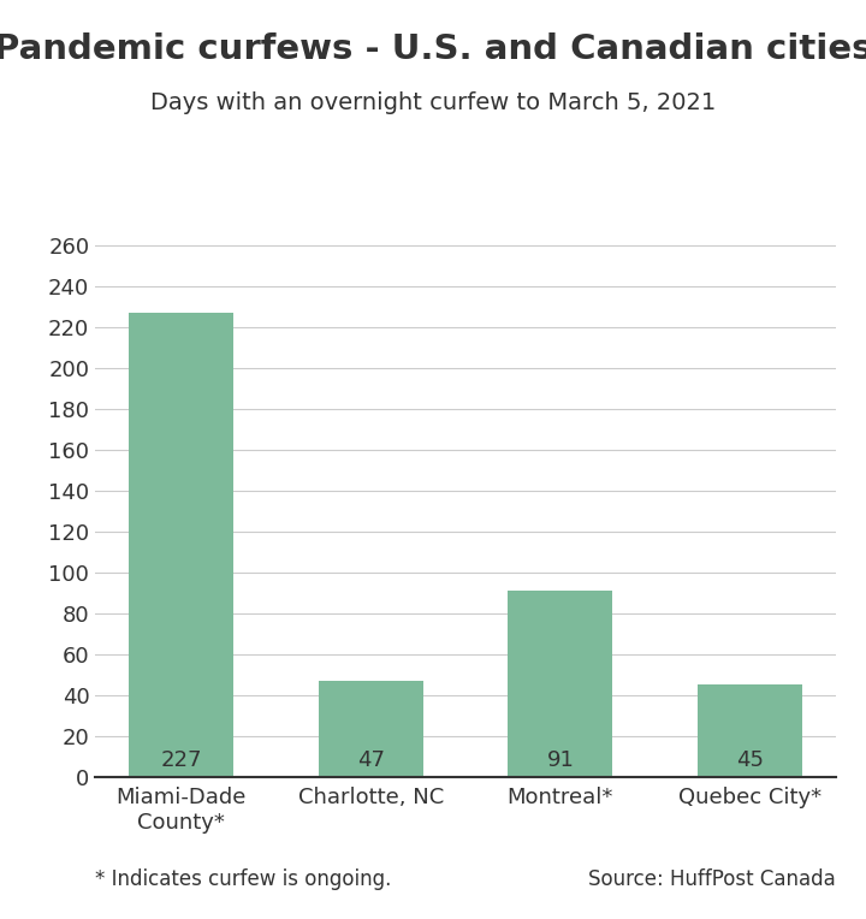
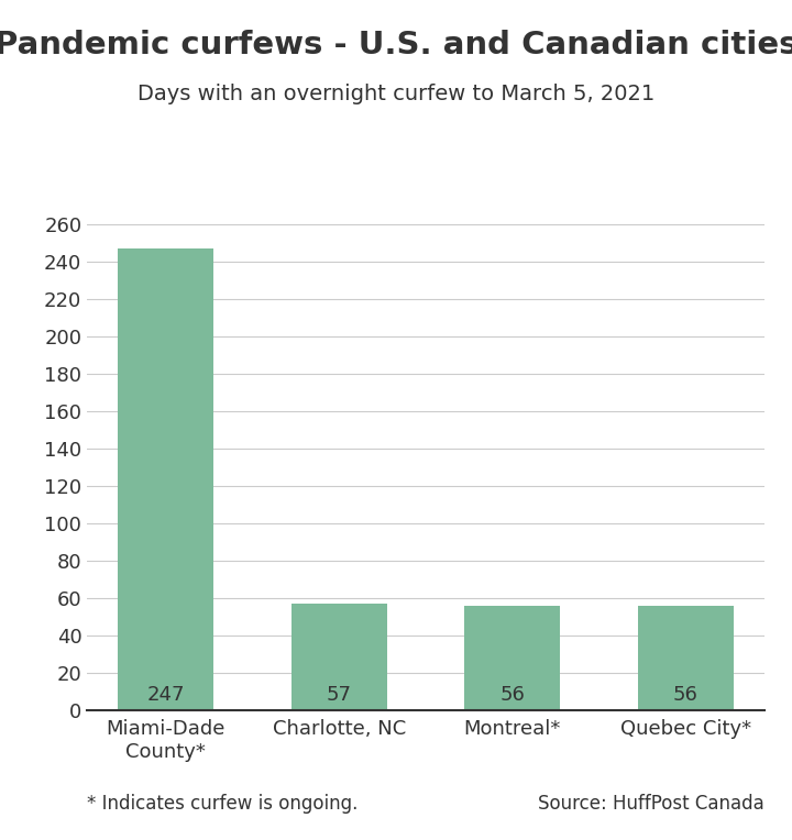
Miami-Dade County*: 227 -> 247
Charlotte, NC: 47 -> 57
Montreal*: 91 -> 56
Quebec City*: 45 -> 56
